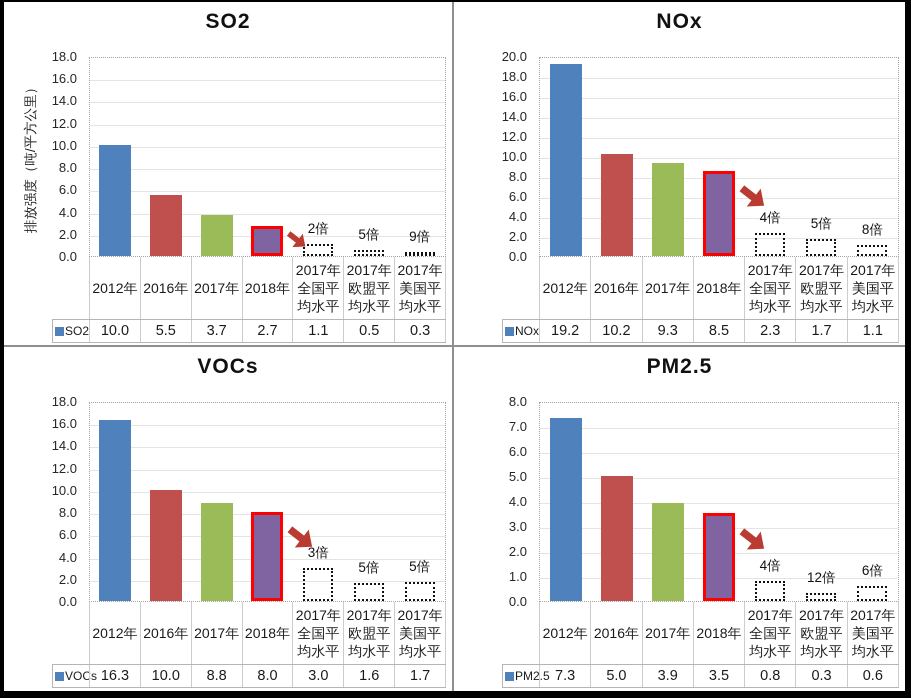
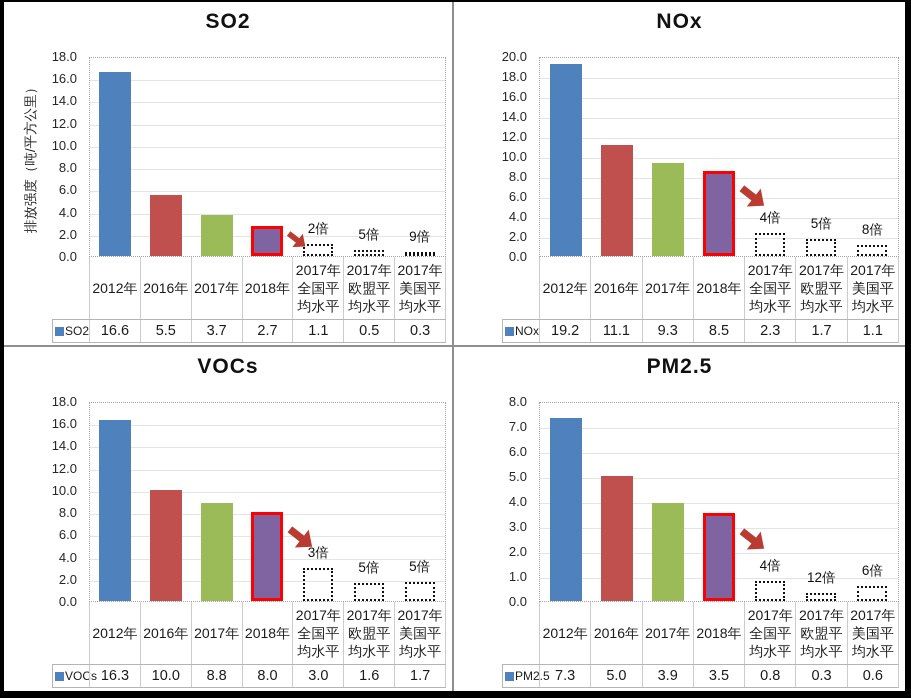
SO2/2012年: 10.0 -> 16.6
NOx/2016年: 10.2 -> 11.1
